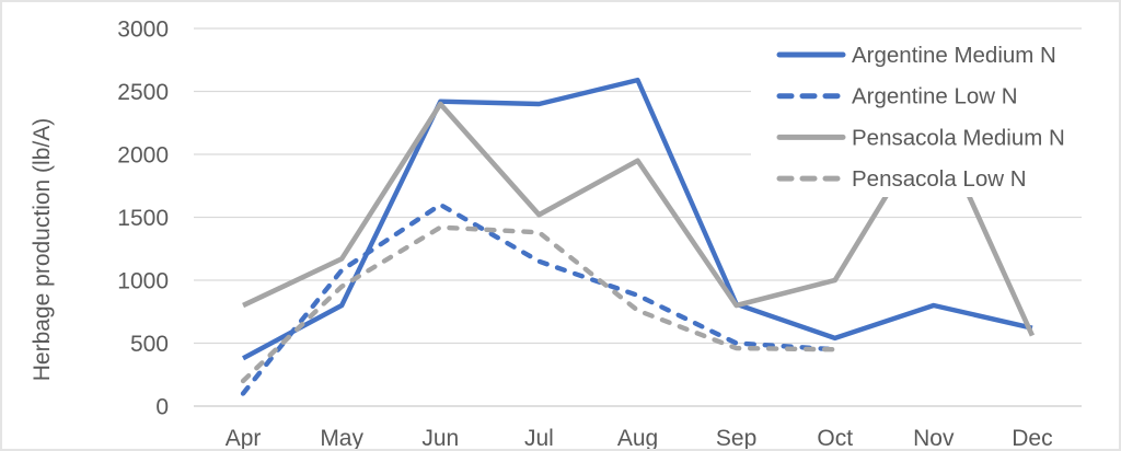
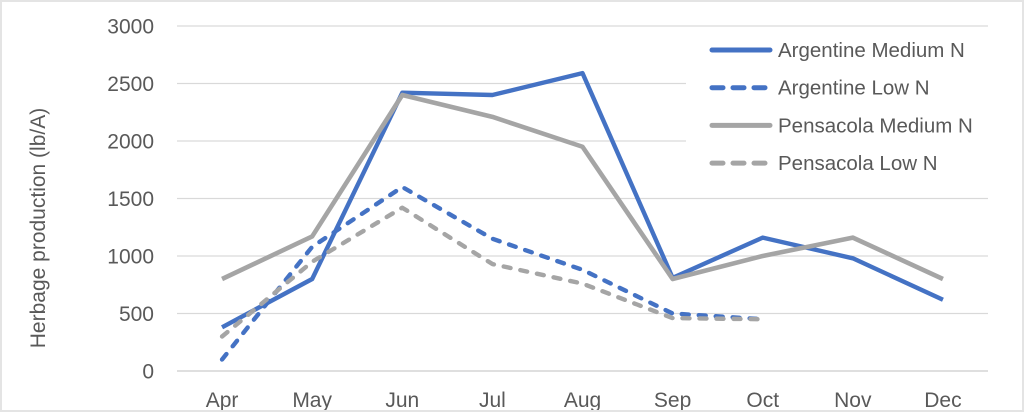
Pensacola Low N/Apr: 200 -> 300
Pensacola Medium N/Jul: 1520 -> 2210
Pensacola Low N/Jul: 1380 -> 930
Argentine Medium N/Oct: 540 -> 1160
Argentine Medium N/Nov: 800 -> 980
Pensacola Medium N/Nov: 2290 -> 1160
Pensacola Medium N/Dec: 560 -> 800
